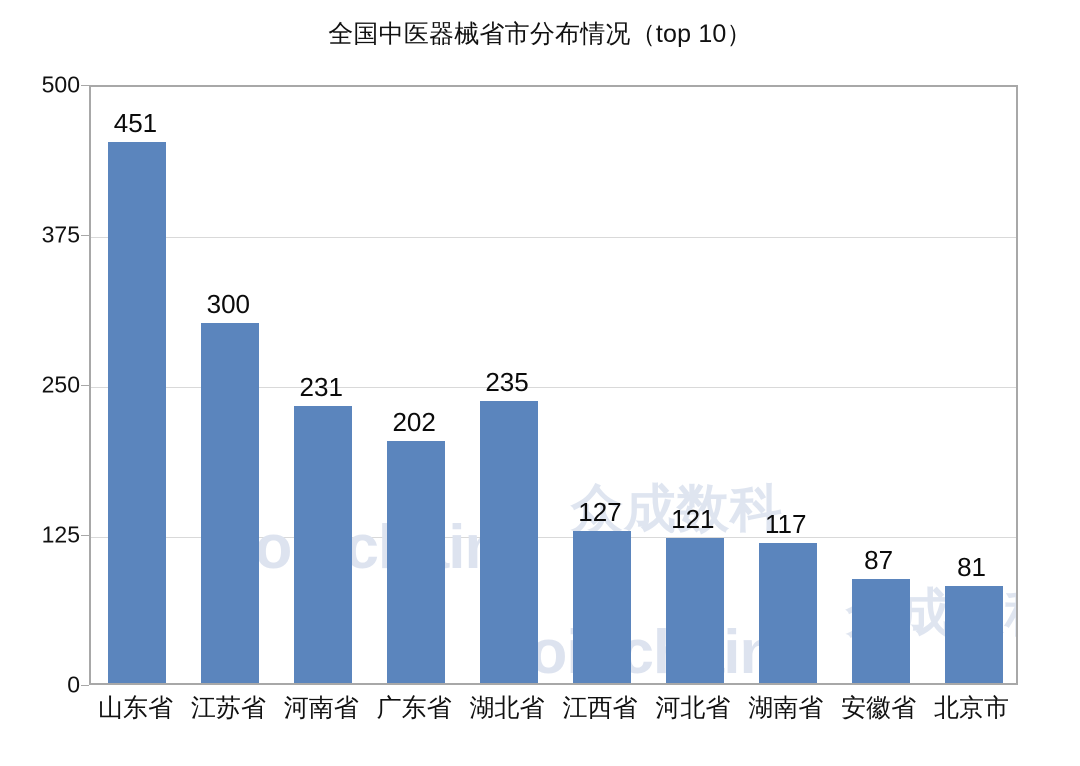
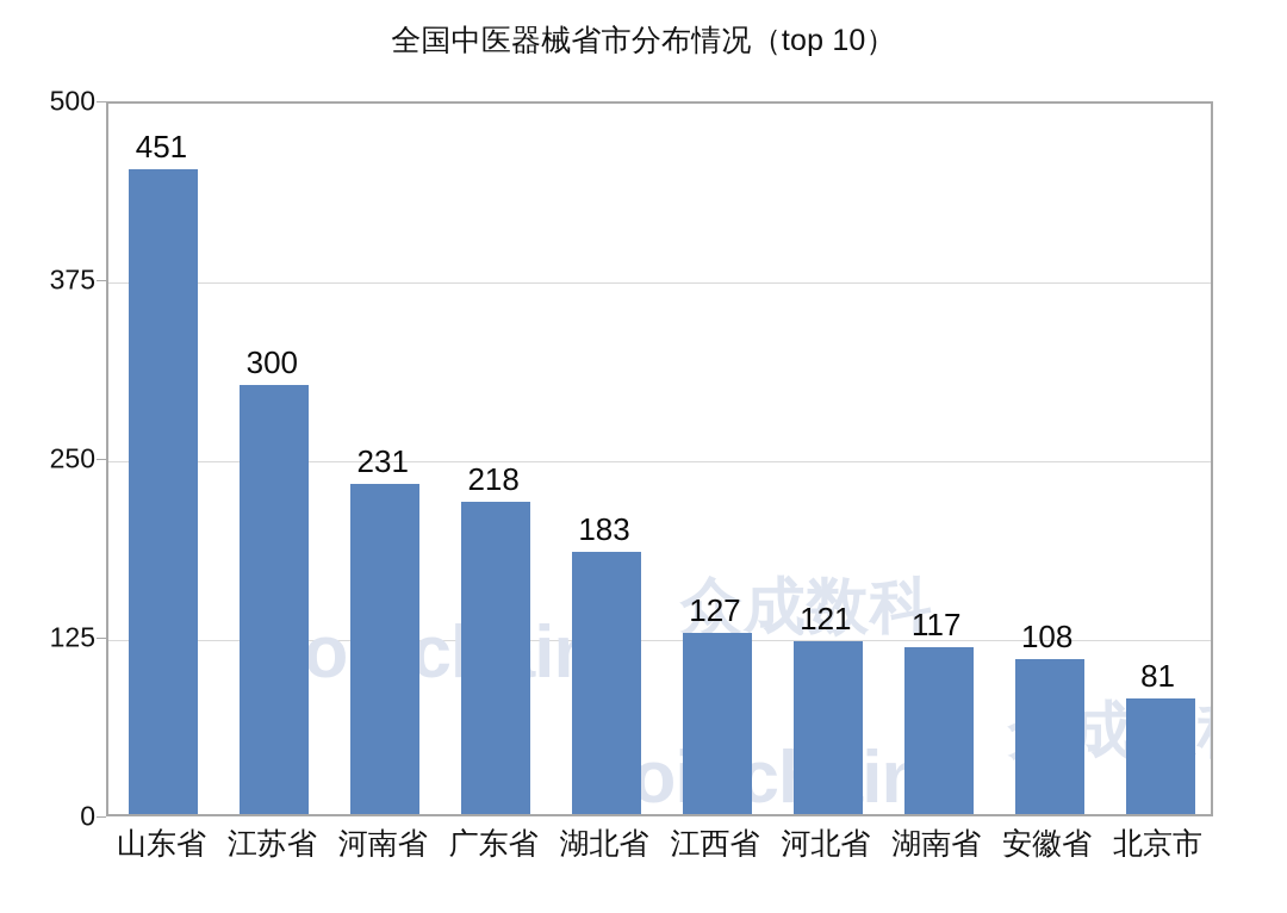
广东省: 202 -> 218
湖北省: 235 -> 183
安徽省: 87 -> 108
